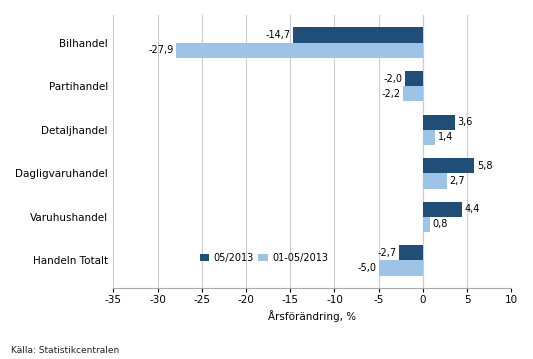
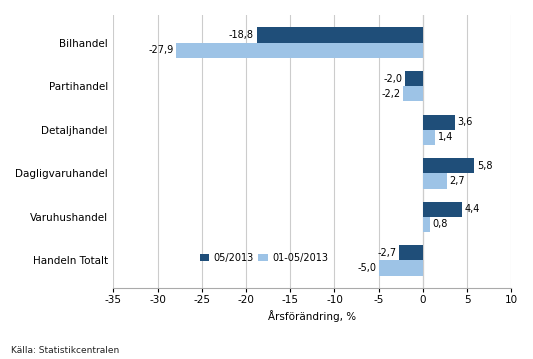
05/2013/Bilhandel: -14,7 -> -18,8
